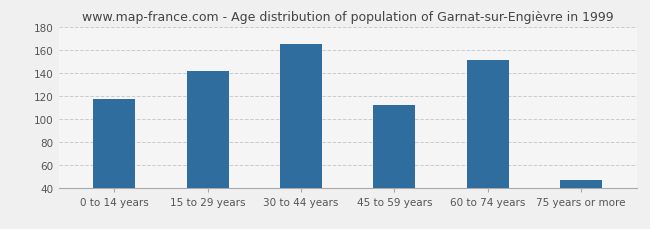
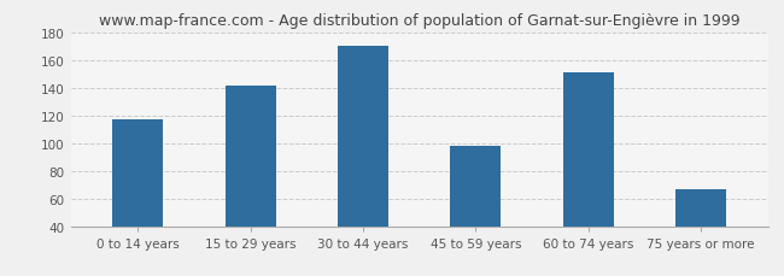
30 to 44 years: 165 -> 170
45 to 59 years: 112 -> 98
75 years or more: 47 -> 67
